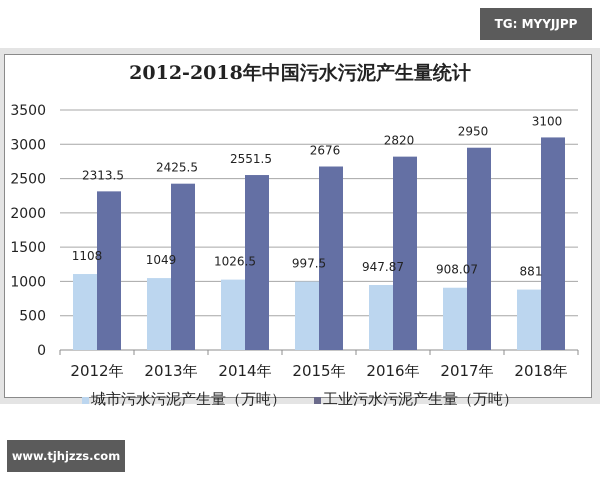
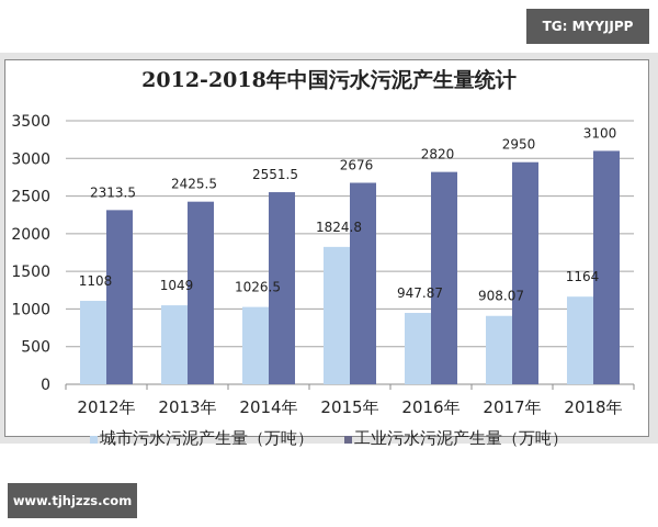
城市污水污泥产生量（万吨）/2015年: 997.5 -> 1824.8
城市污水污泥产生量（万吨）/2018年: 881 -> 1164
